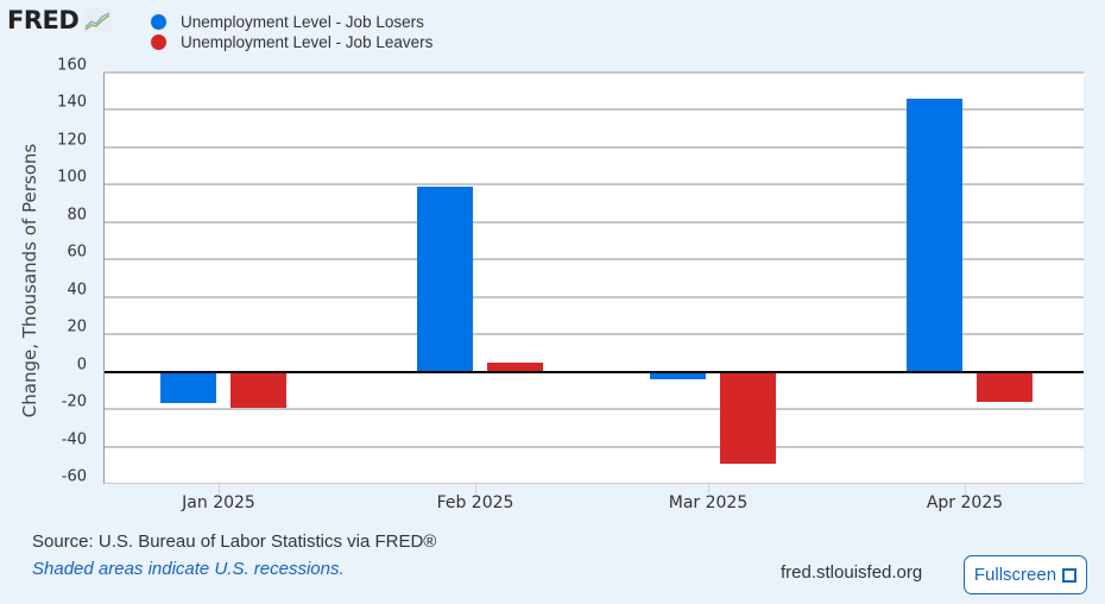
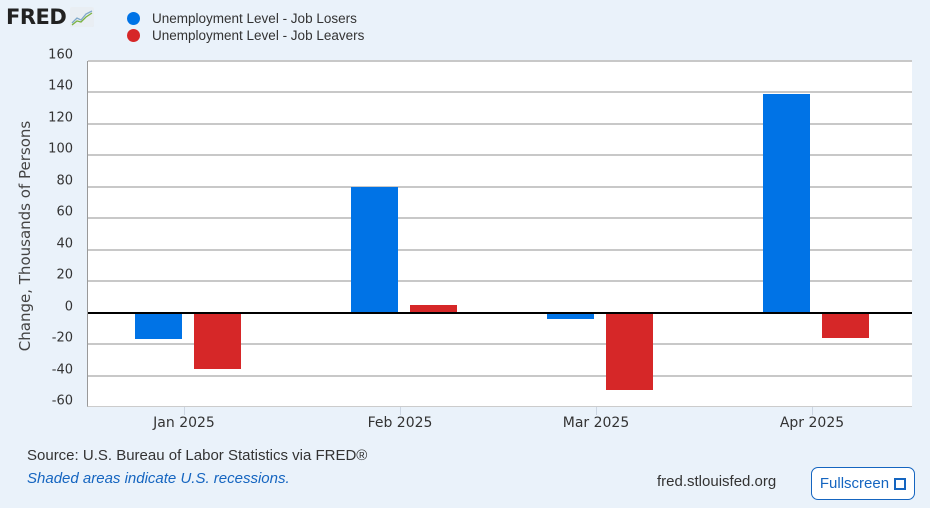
Unemployment Level - Job Leavers/Jan 2025: -19 -> -36
Unemployment Level - Job Losers/Feb 2025: 99 -> 80
Unemployment Level - Job Losers/Apr 2025: 146 -> 139
